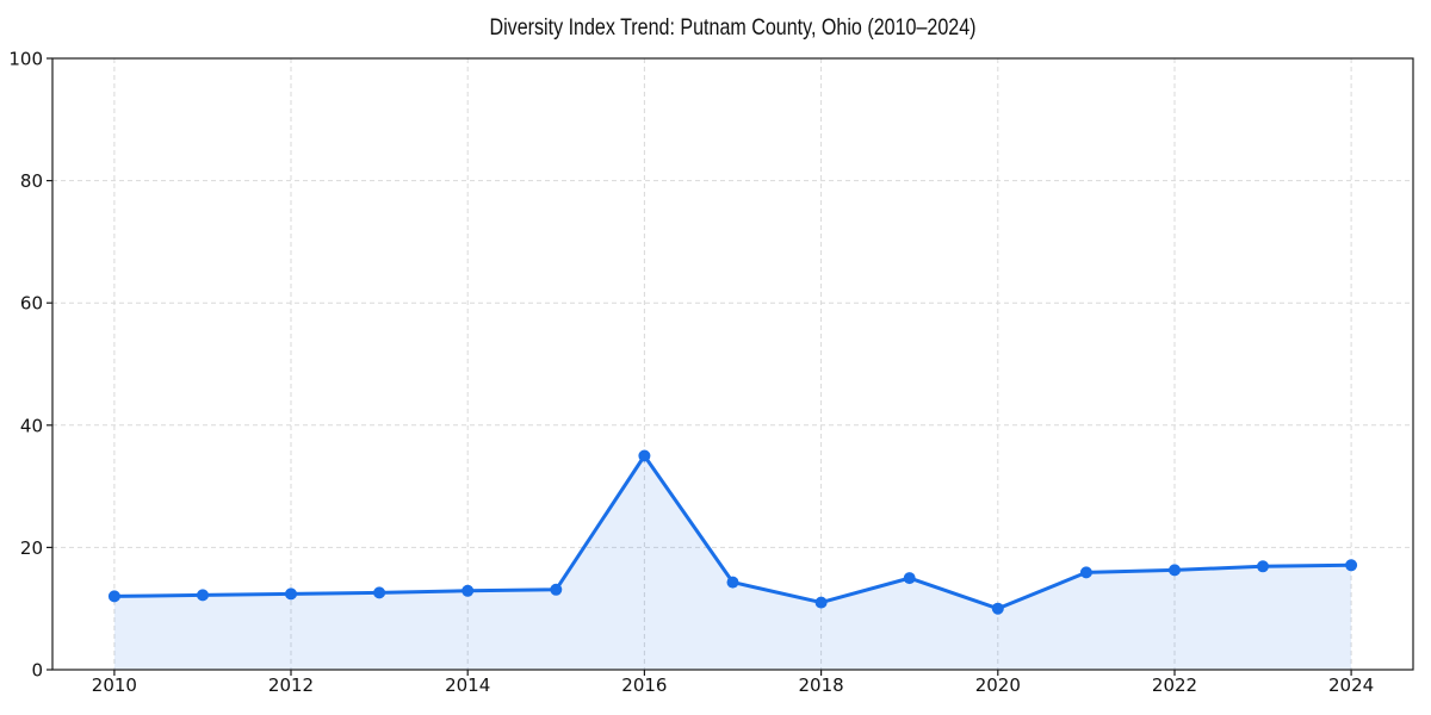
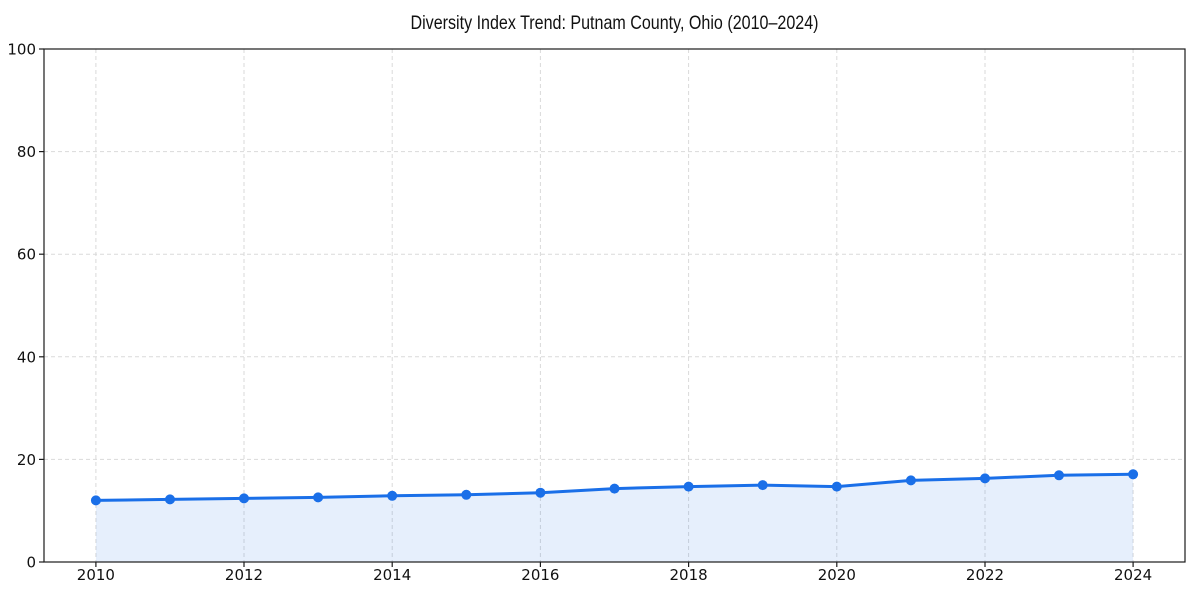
2016: 35 -> 14
2018: 11 -> 15
2020: 10 -> 15
